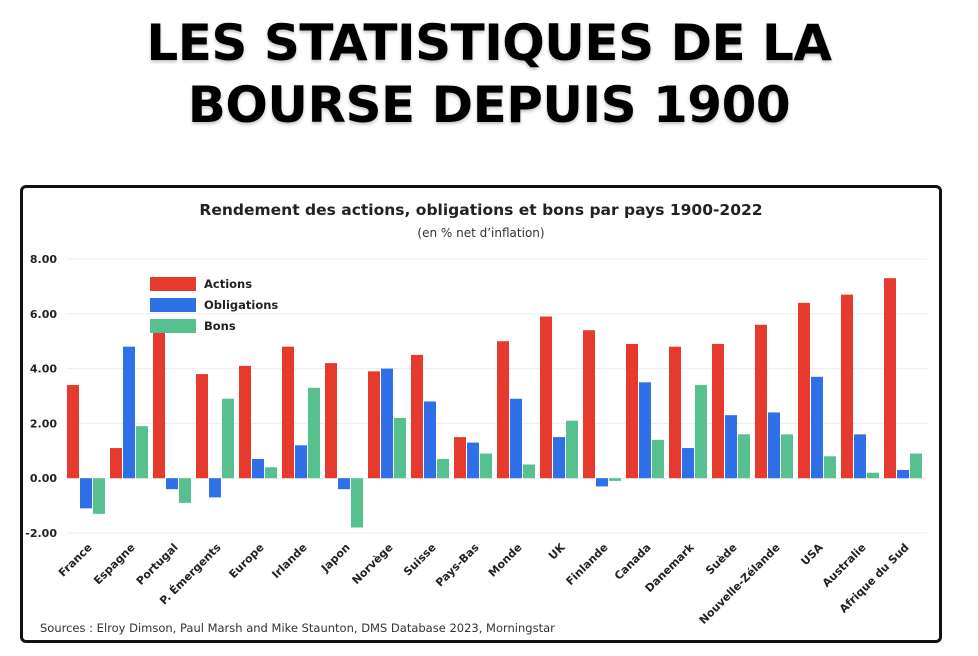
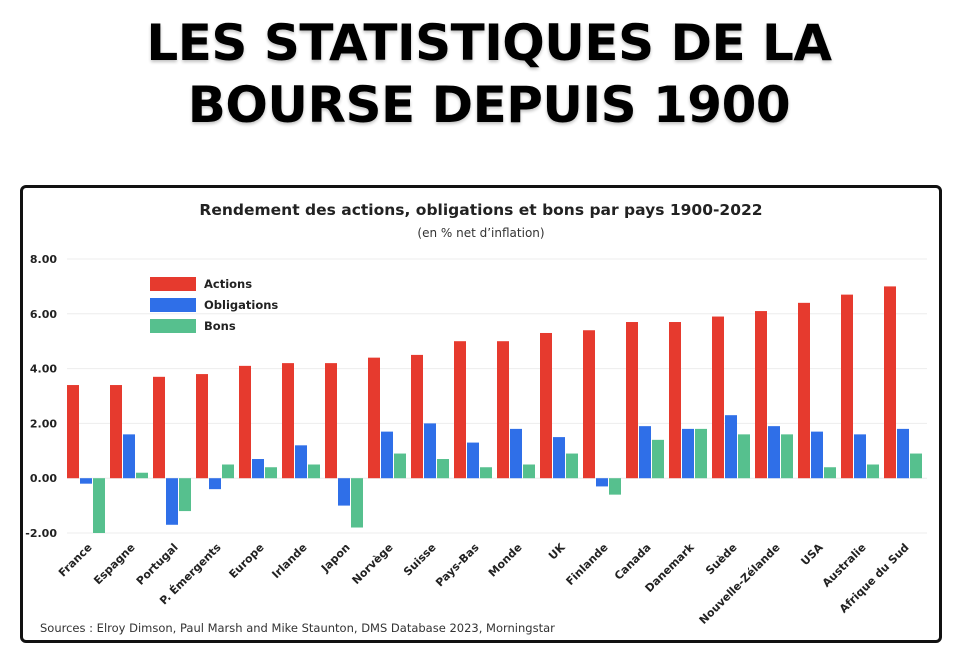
Obligations/France: -1.1 -> -0.2
Bons/France: -1.3 -> -2.0
Actions/Espagne: 1.1 -> 3.4
Obligations/Espagne: 4.8 -> 1.6
Bons/Espagne: 1.9 -> 0.2
Actions/Portugal: 5.8 -> 3.7
Obligations/Portugal: -0.4 -> -1.7
Bons/Portugal: -0.9 -> -1.2
Obligations/P. Émergents: -0.7 -> -0.4
Bons/P. Émergents: 2.9 -> 0.5
Actions/Irlande: 4.8 -> 4.2
Bons/Irlande: 3.3 -> 0.5
Obligations/Japon: -0.4 -> -1.0
Actions/Norvège: 3.9 -> 4.4
Obligations/Norvège: 4.0 -> 1.7
Bons/Norvège: 2.2 -> 0.9
Obligations/Suisse: 2.8 -> 2.0
Actions/Pays-Bas: 1.5 -> 5.0
Bons/Pays-Bas: 0.9 -> 0.4
Obligations/Monde: 2.9 -> 1.8
Actions/UK: 5.9 -> 5.3
Bons/UK: 2.1 -> 0.9
Bons/Finlande: -0.1 -> -0.6
Actions/Canada: 4.9 -> 5.7
Obligations/Canada: 3.5 -> 1.9
Actions/Danemark: 4.8 -> 5.7
Obligations/Danemark: 1.1 -> 1.8
Bons/Danemark: 3.4 -> 1.8
Actions/Suède: 4.9 -> 5.9
Actions/Nouvelle-Zélande: 5.6 -> 6.1
Obligations/Nouvelle-Zélande: 2.4 -> 1.9
Obligations/USA: 3.7 -> 1.7
Bons/USA: 0.8 -> 0.4
Bons/Australie: 0.2 -> 0.5
Actions/Afrique du Sud: 7.3 -> 7.0
Obligations/Afrique du Sud: 0.3 -> 1.8
